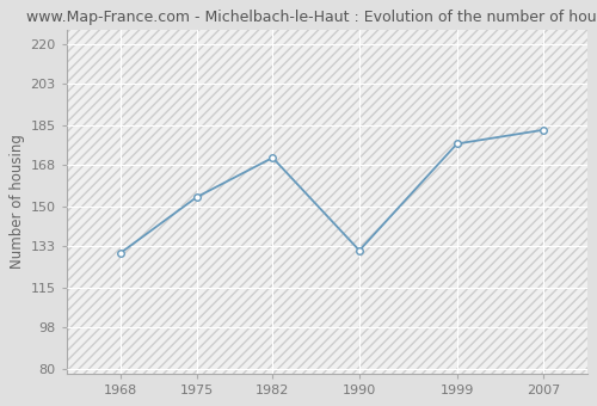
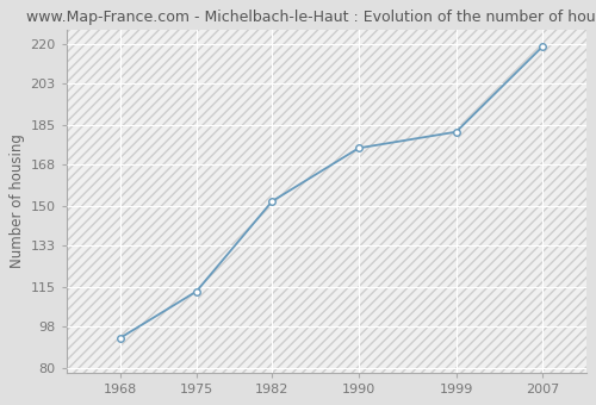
1968: 130 -> 93
1975: 154 -> 113
1982: 171 -> 152
1990: 131 -> 175
1999: 177 -> 182
2007: 183 -> 219
